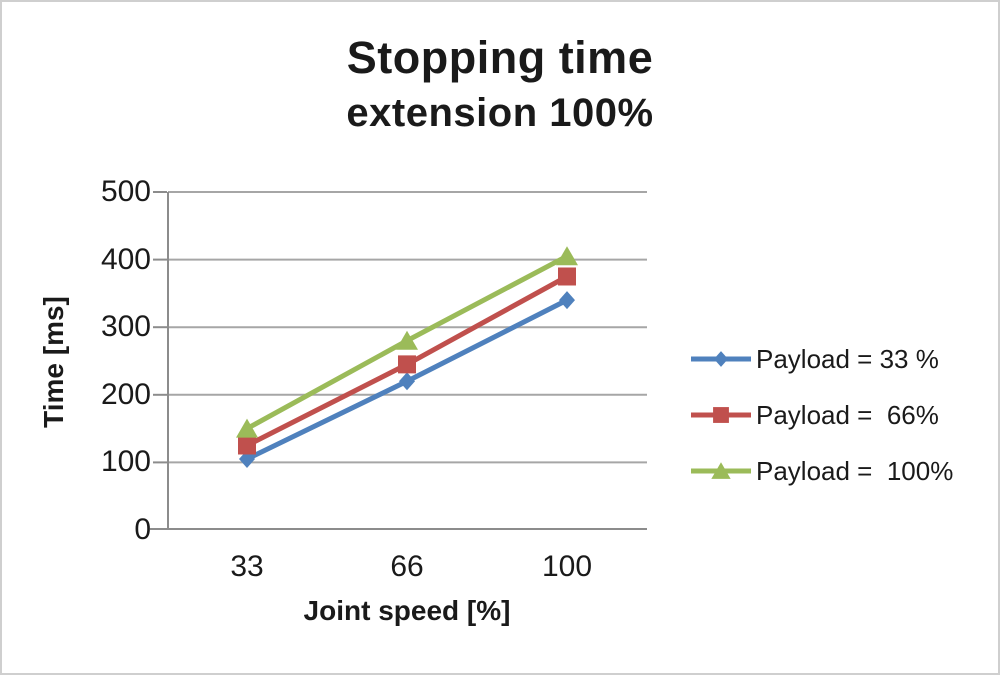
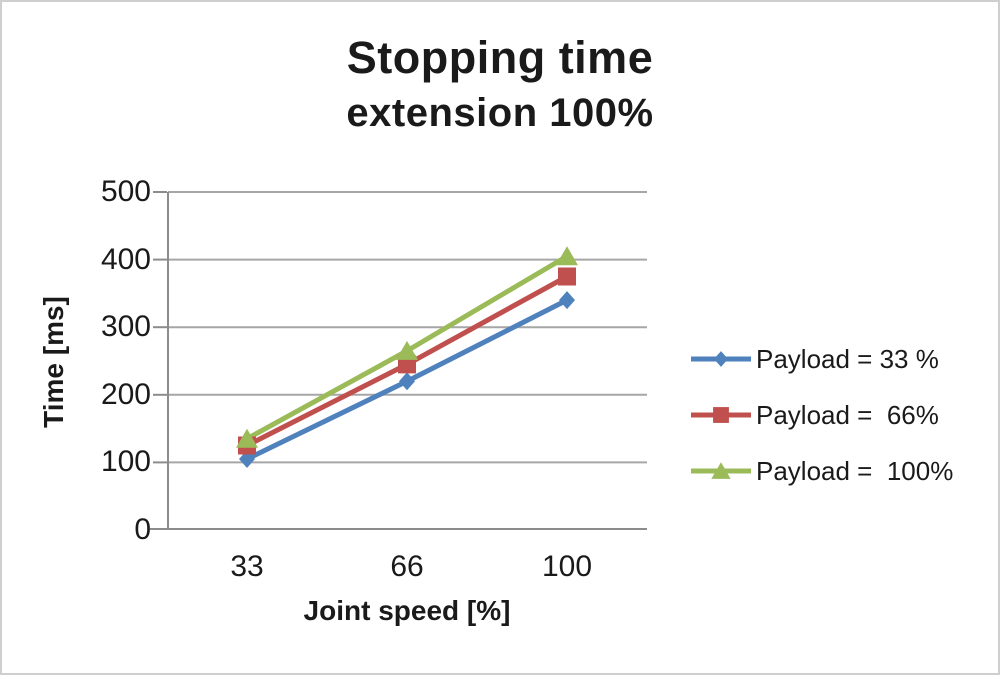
Payload = 100%/33: 150 -> 140
Payload = 100%/66: 280 -> 260
